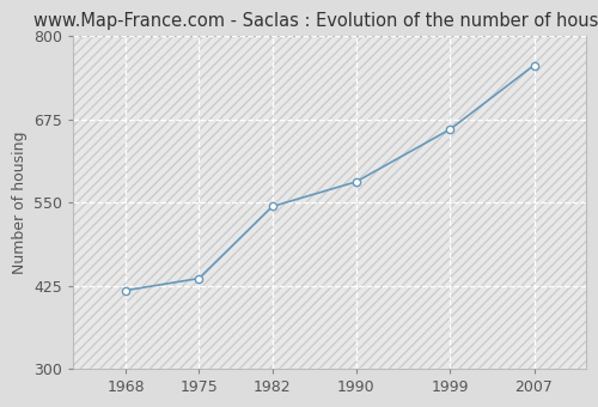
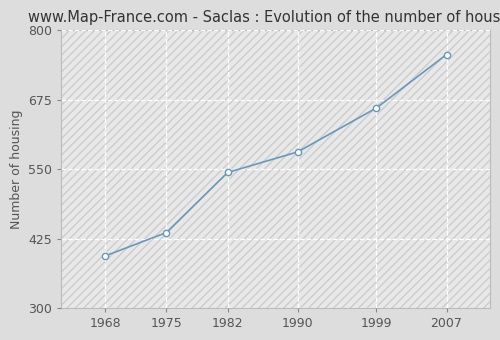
1968: 418 -> 394
